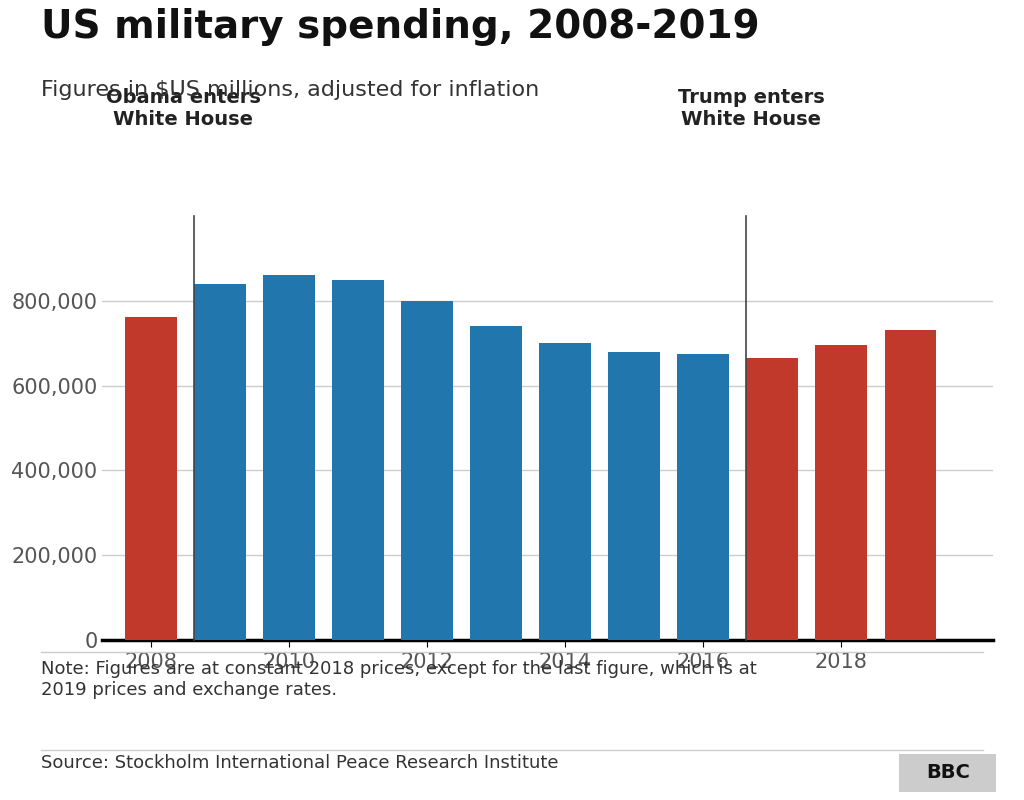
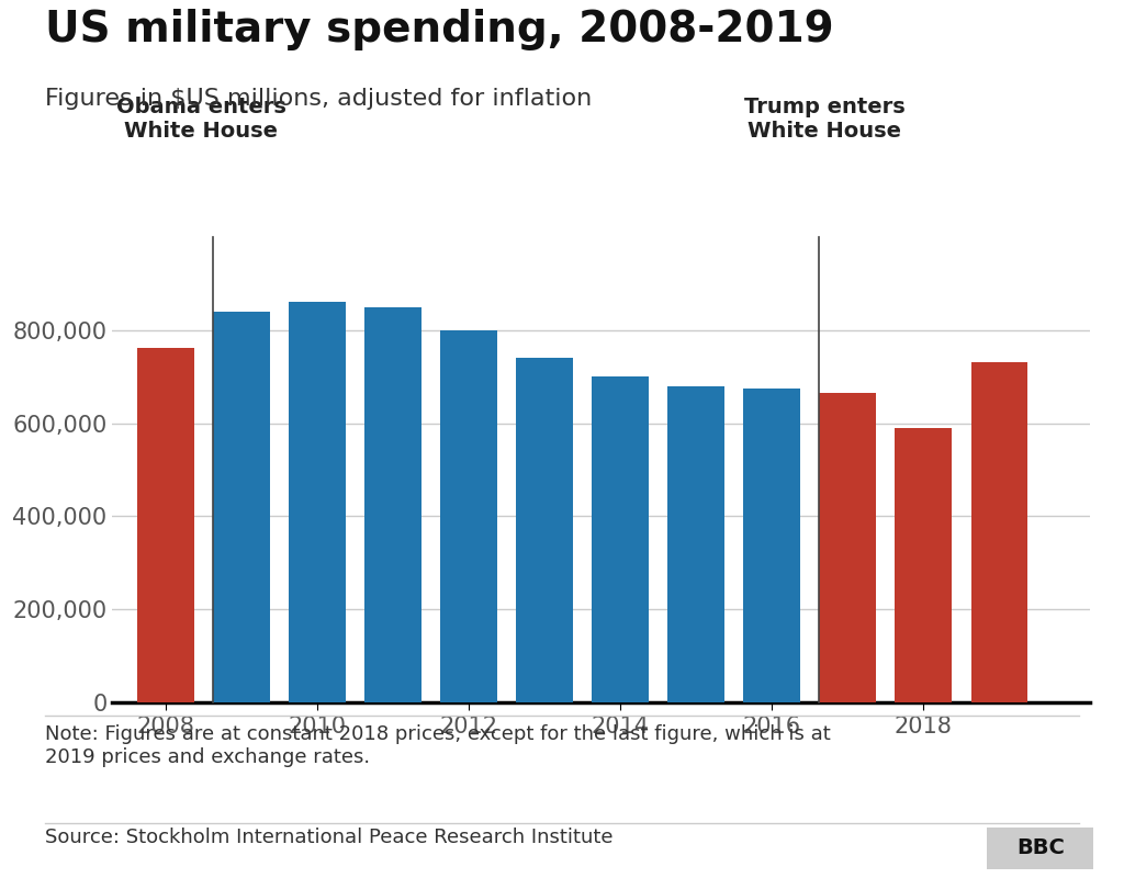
2018: 695,000 -> 590,000
